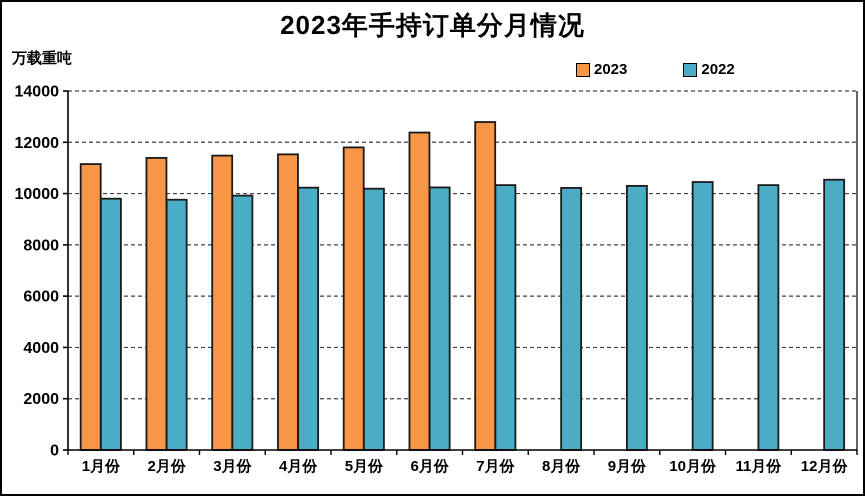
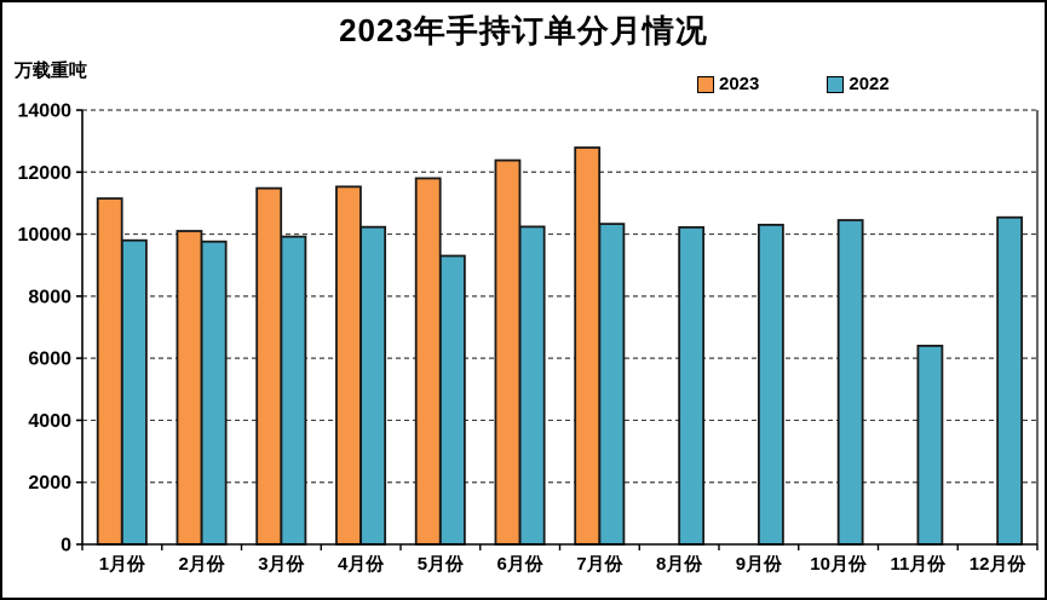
2023/2月份: 11400 -> 10100
2022/5月份: 10200 -> 9300
2022/11月份: 10300 -> 6400
